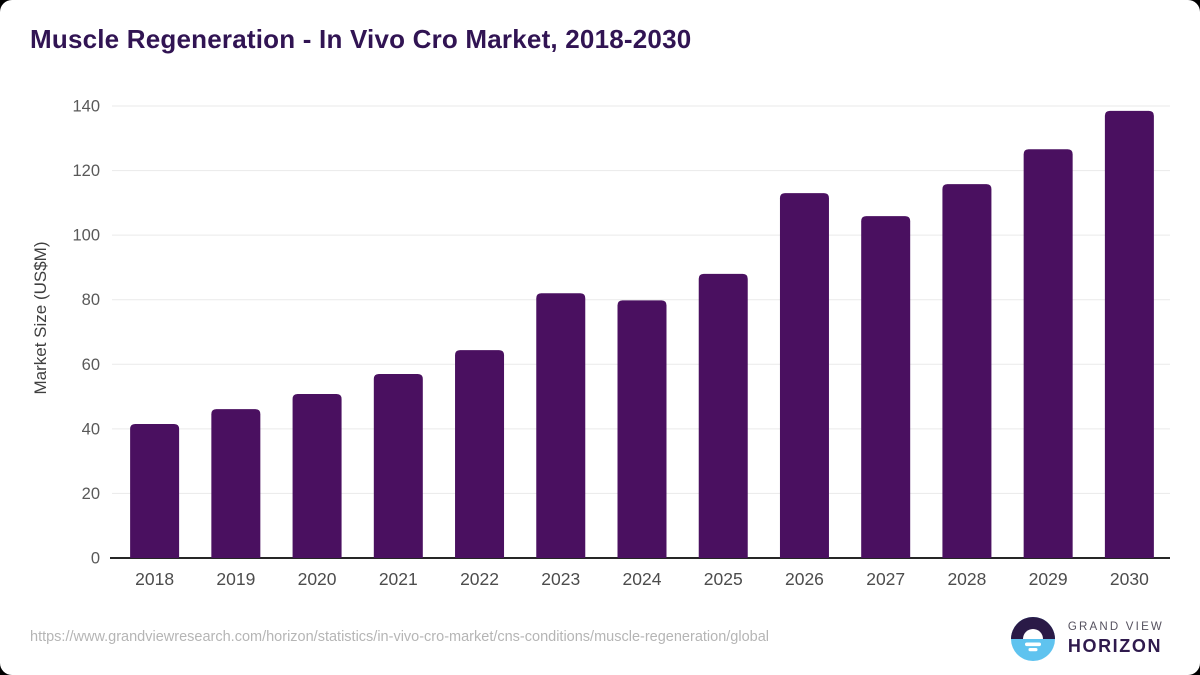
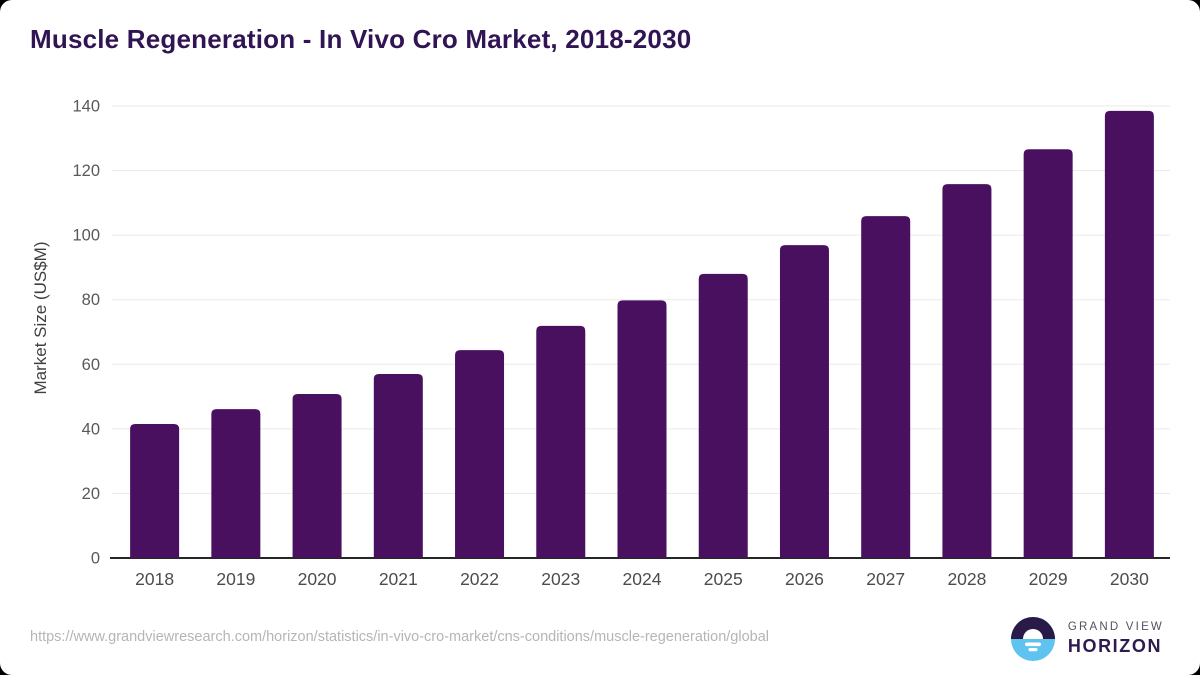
2023: 82 -> 72
2026: 113 -> 97
